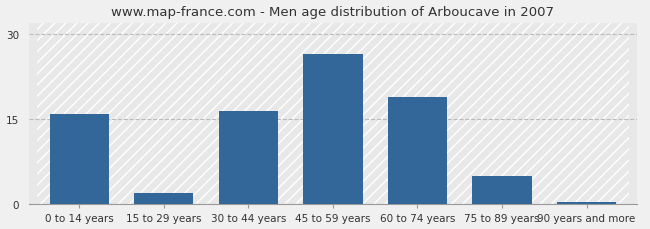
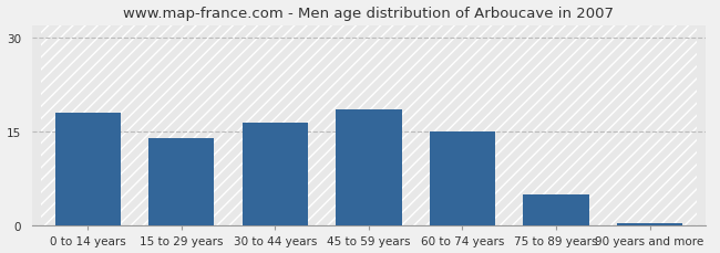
0 to 14 years: 16.0 -> 18.0
15 to 29 years: 2.0 -> 14.0
45 to 59 years: 26.6 -> 18.5
60 to 74 years: 19.0 -> 15.0
